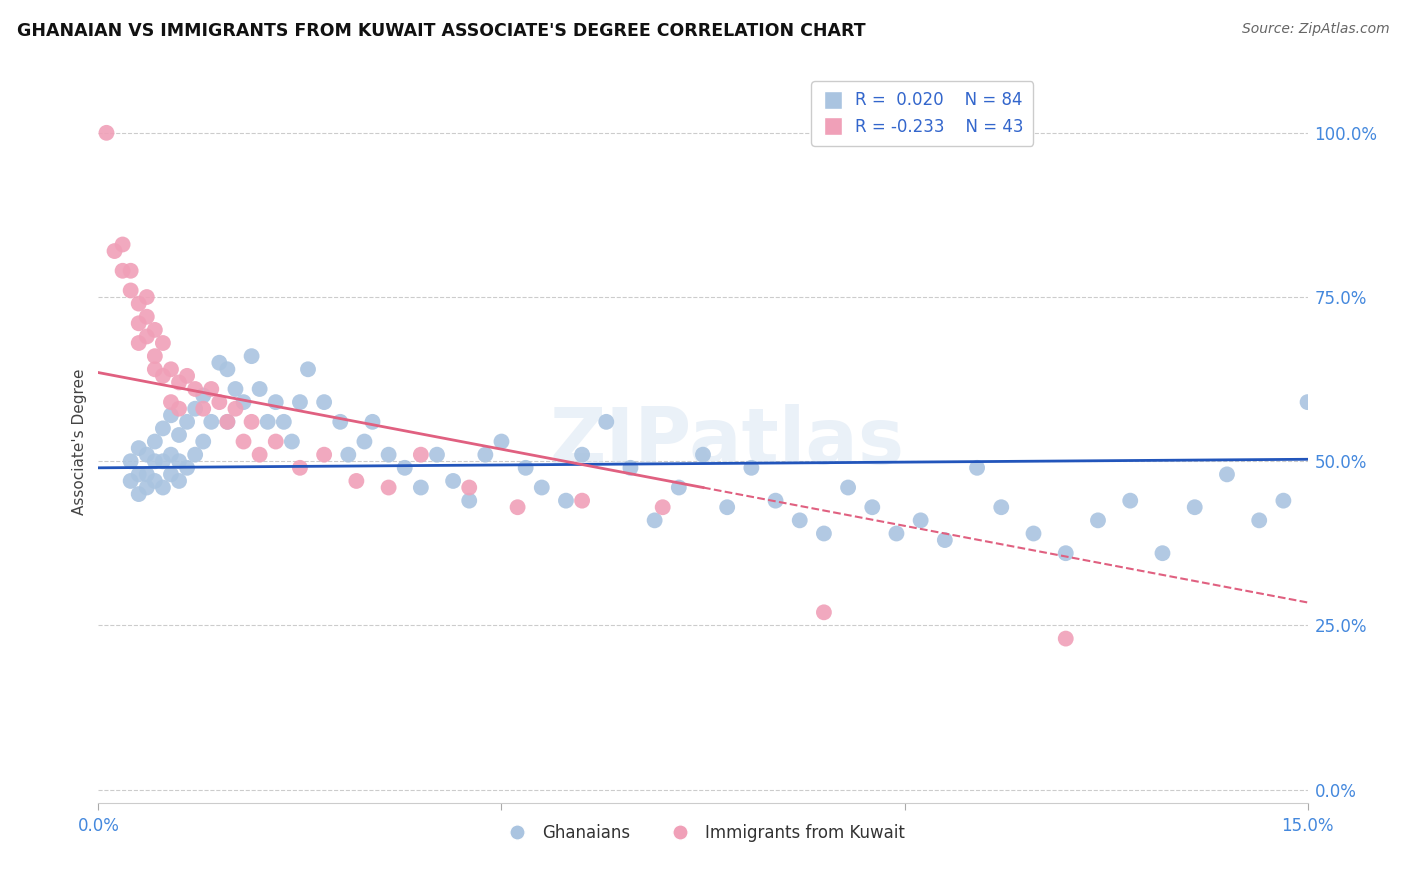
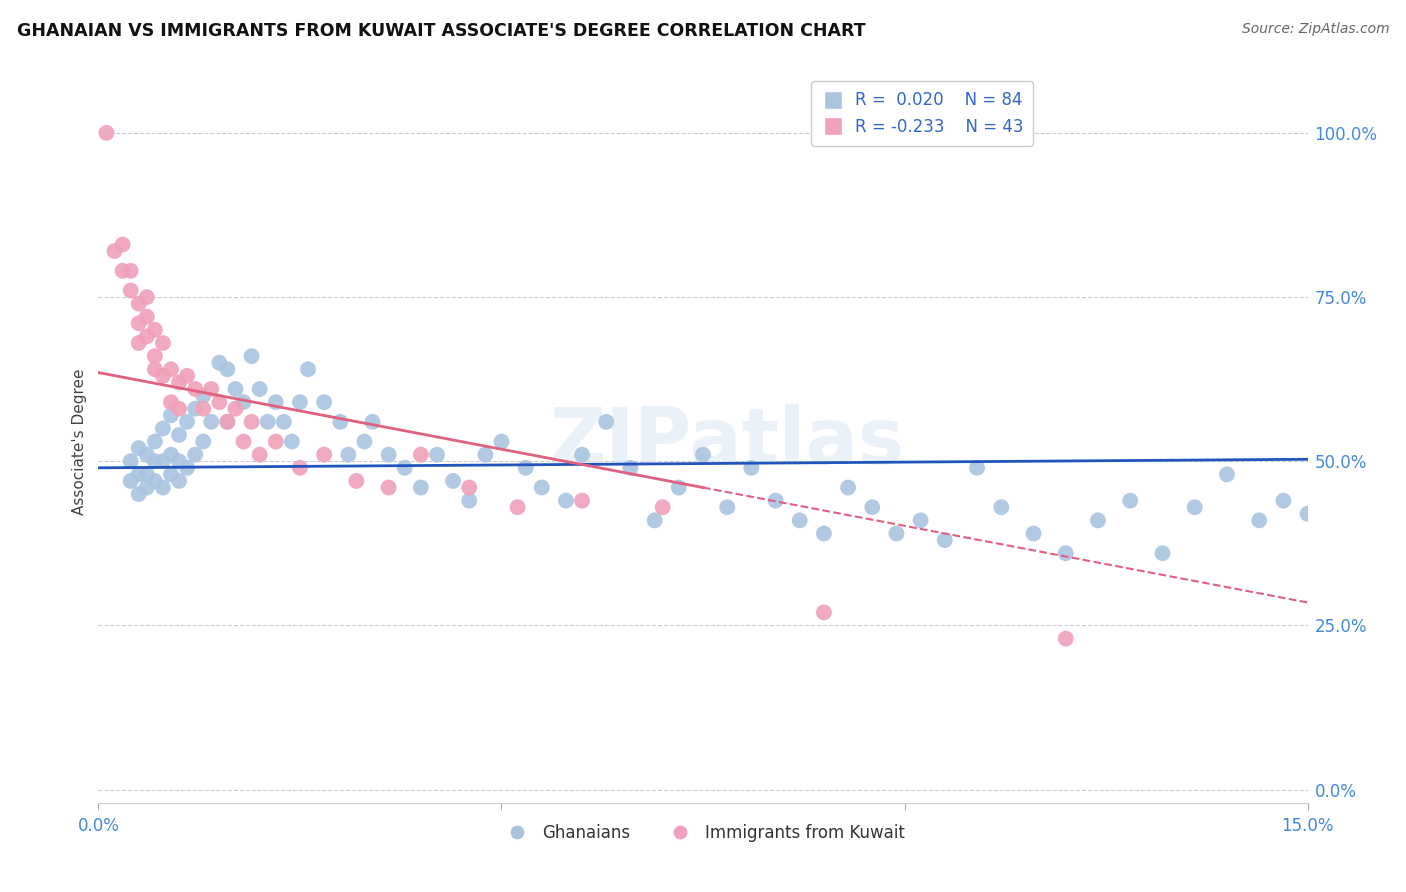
Ghanaians/15.0%: 59% -> 42%
